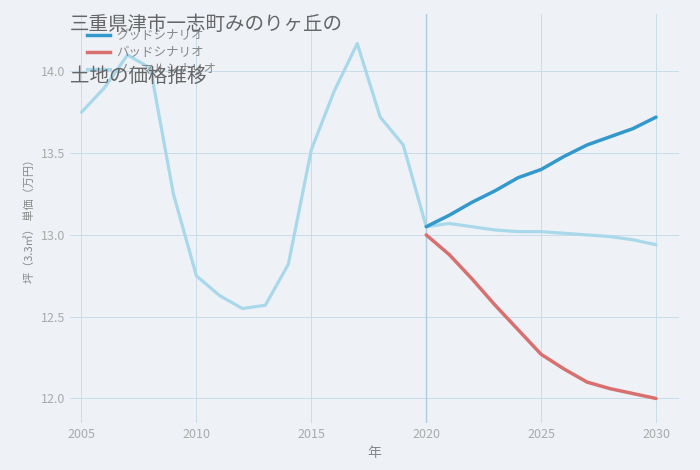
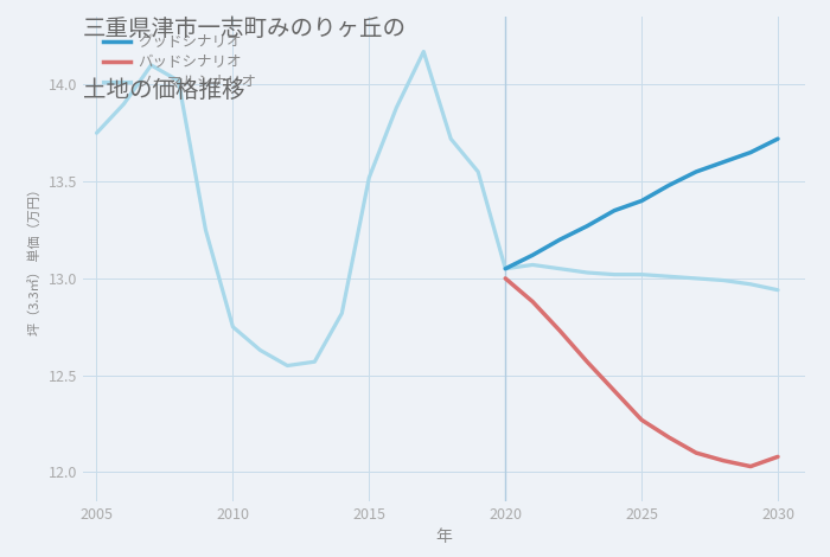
バッドシナリオ/2030: 12.00 -> 12.08
